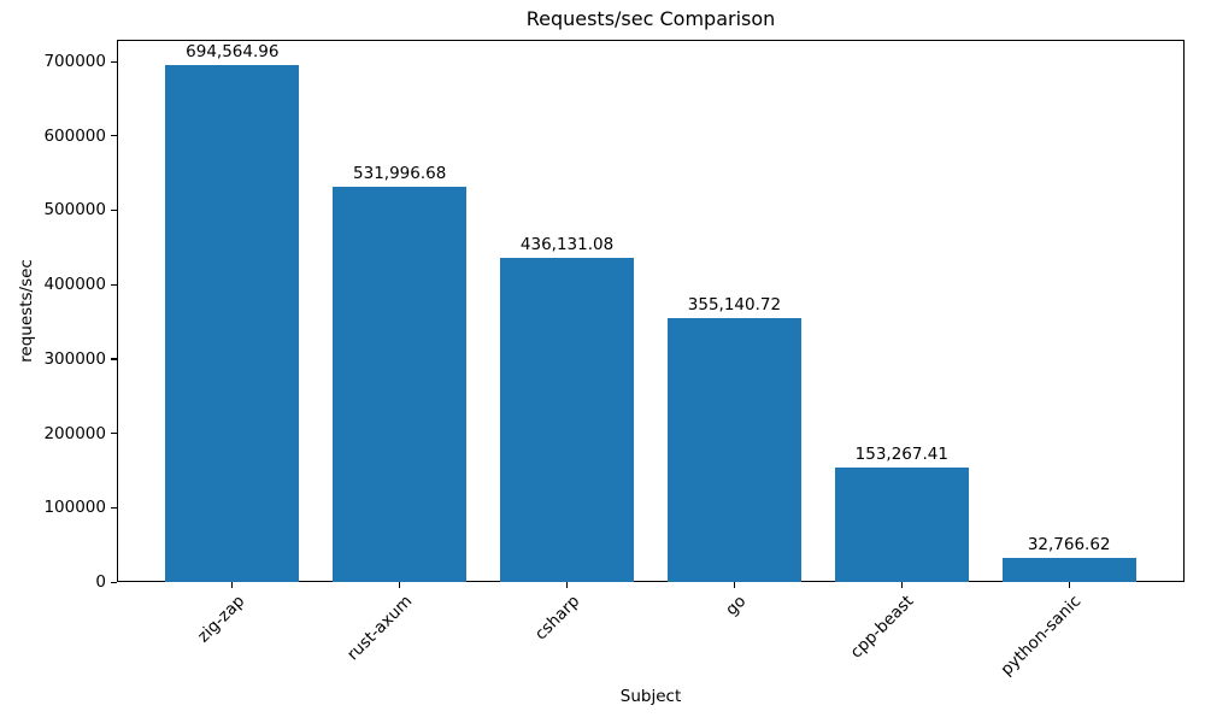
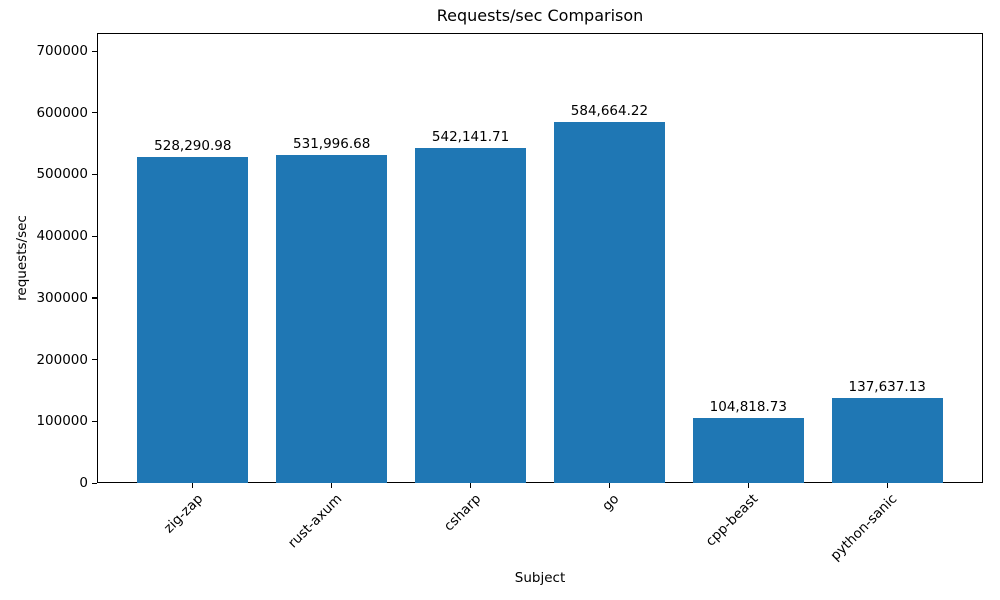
zig-zap: 694,564.96 -> 528,290.98
csharp: 436,131.08 -> 542,141.71
go: 355,140.72 -> 584,664.22
cpp-beast: 153,267.41 -> 104,818.73
python-sanic: 32,766.62 -> 137,637.13
